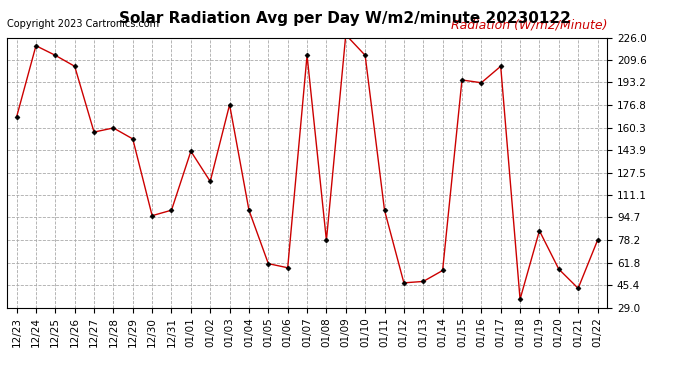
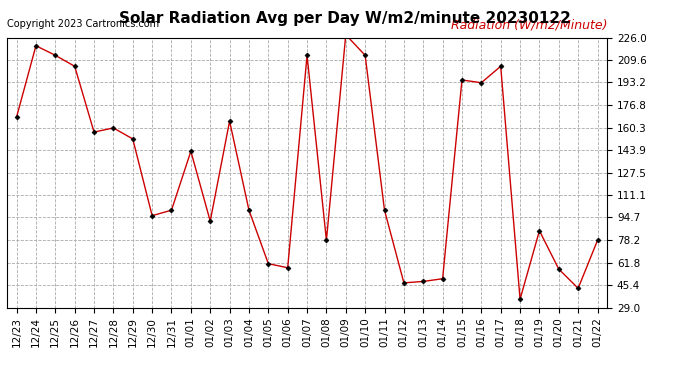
01/02: 121 -> 92
01/03: 177 -> 165
01/14: 56 -> 50
